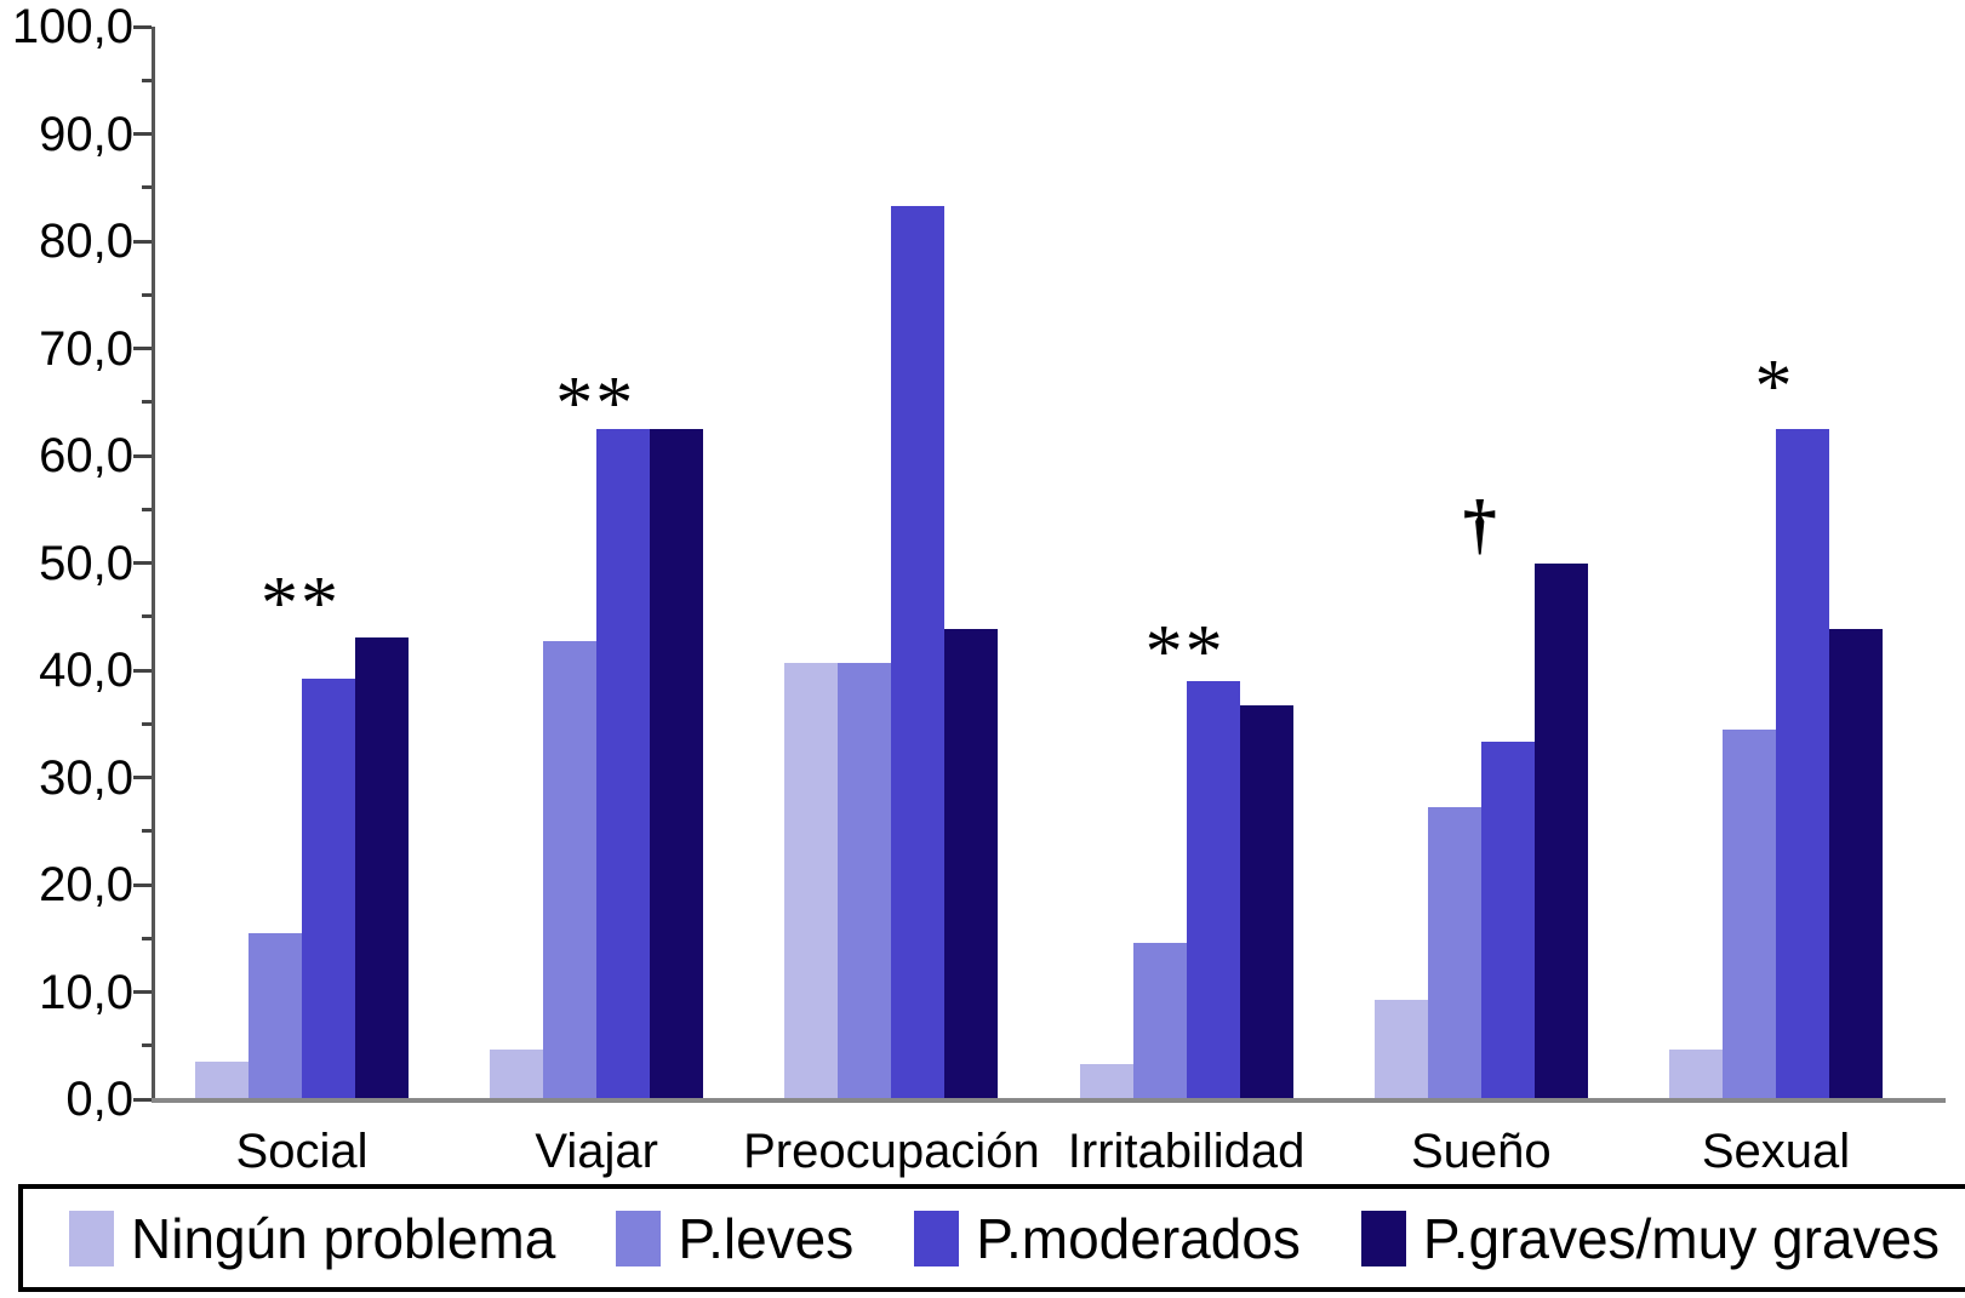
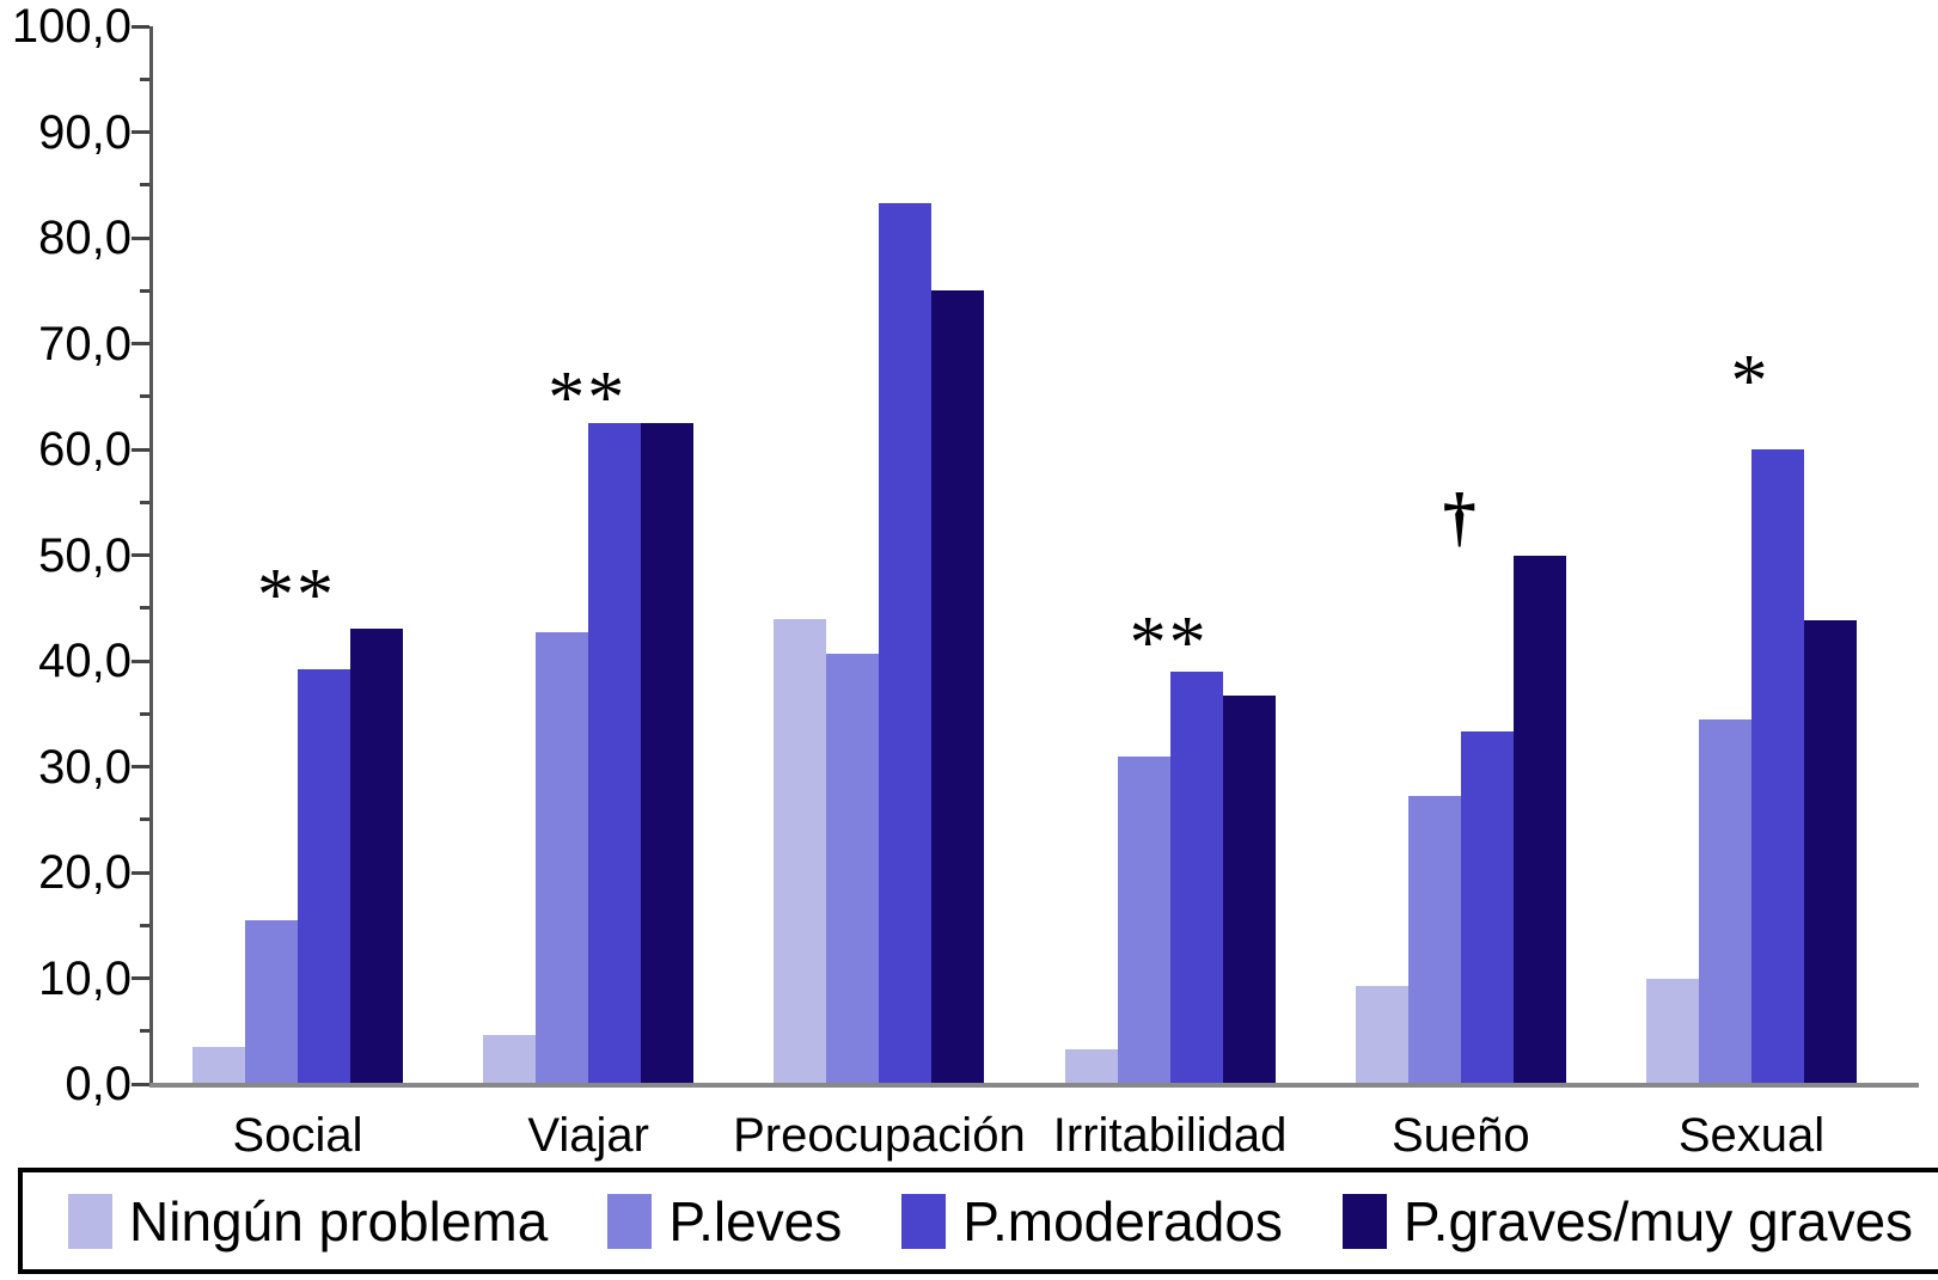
Ningún problema/Preocupación: 41 -> 44
P.graves/muy graves/Preocupación: 44 -> 75
P.leves/Irritabilidad: 15 -> 31
Ningún problema/Sexual: 5 -> 10
P.moderados/Sexual: 62 -> 60
